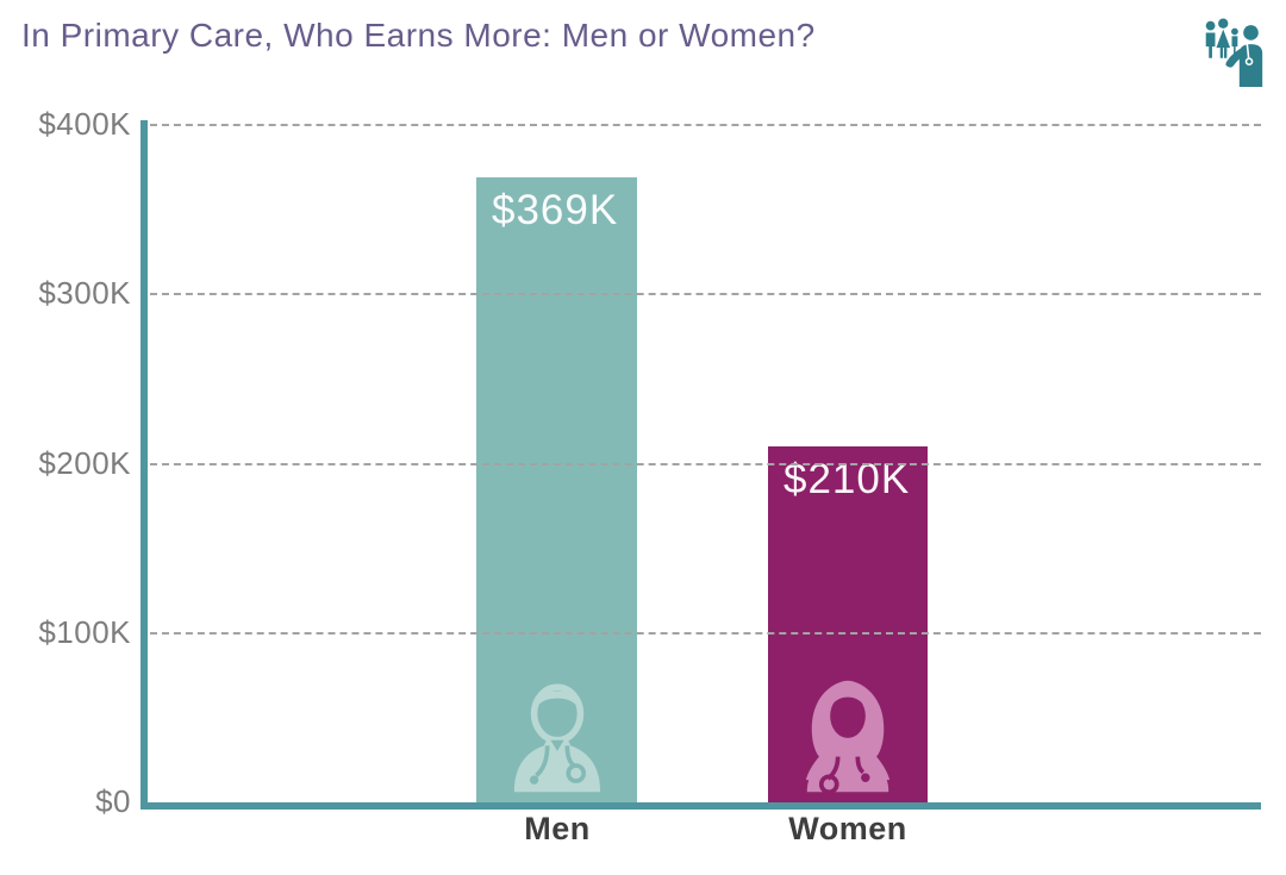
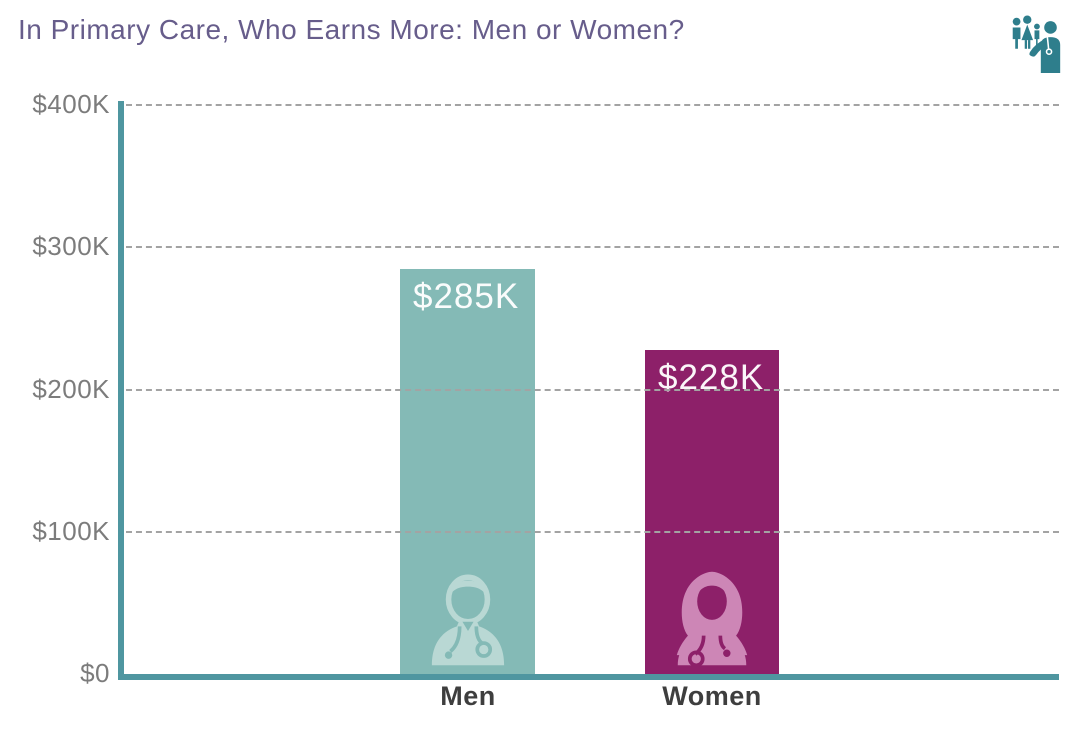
Men: $369K -> $285K
Women: $210K -> $228K
